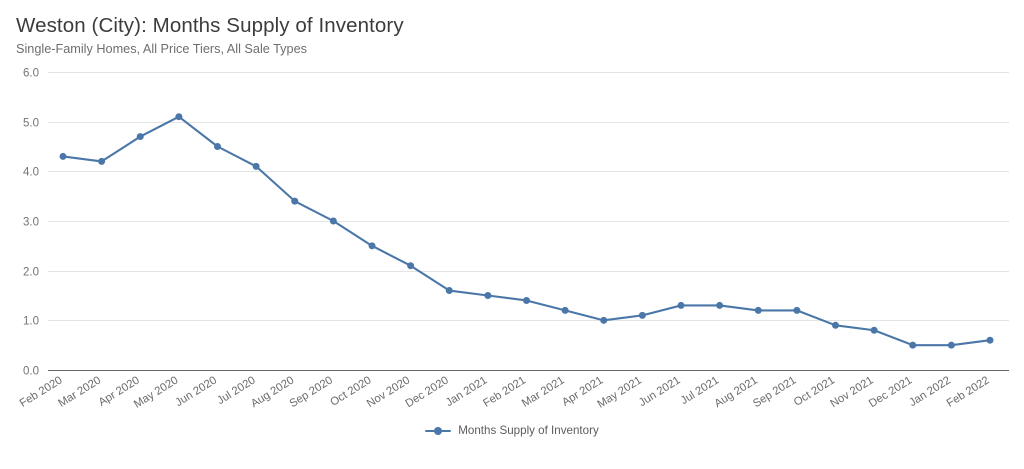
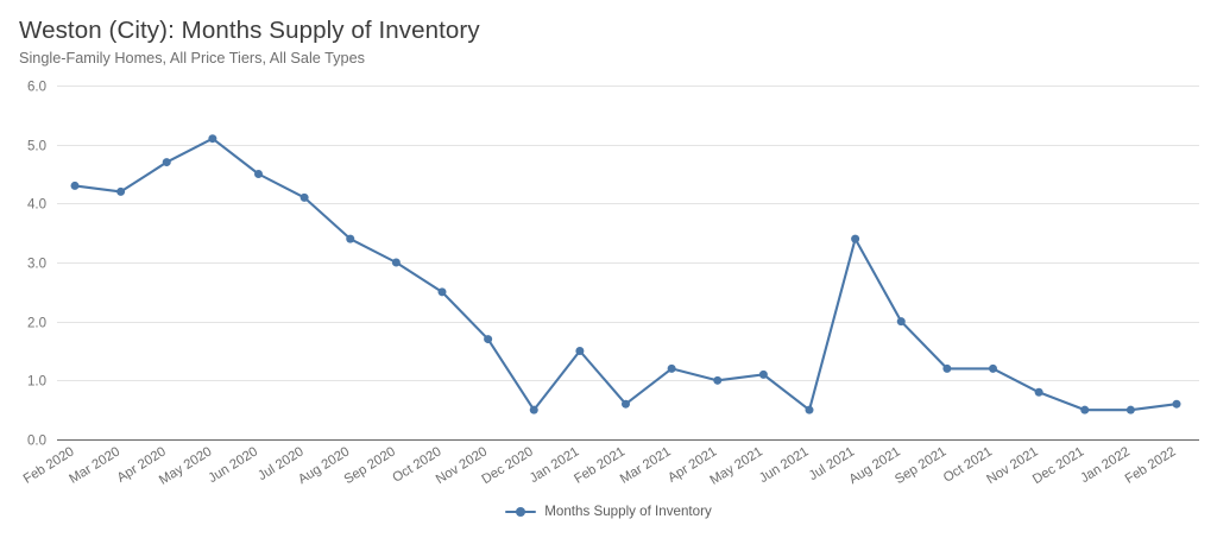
Nov 2020: 2.1 -> 1.7
Dec 2020: 1.6 -> 0.5
Feb 2021: 1.4 -> 0.6
Jun 2021: 1.3 -> 0.5
Jul 2021: 1.3 -> 3.4
Aug 2021: 1.2 -> 2.0
Oct 2021: 0.9 -> 1.2
